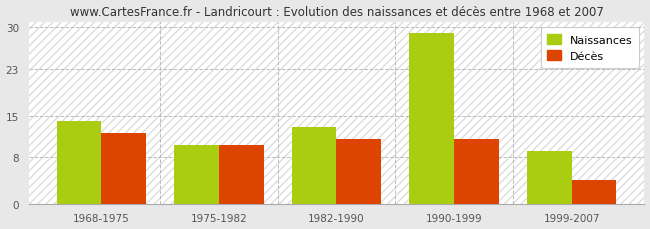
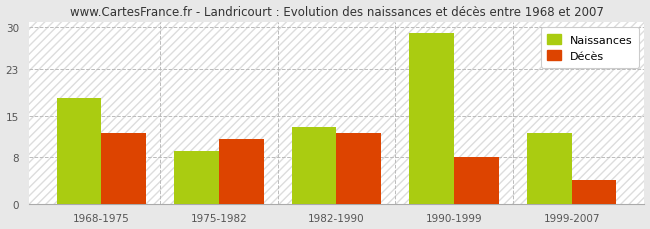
Naissances/1968-1975: 14 -> 18
Naissances/1975-1982: 10 -> 9
Décès/1975-1982: 10 -> 11
Décès/1982-1990: 11 -> 12
Décès/1990-1999: 11 -> 8
Naissances/1999-2007: 9 -> 12
